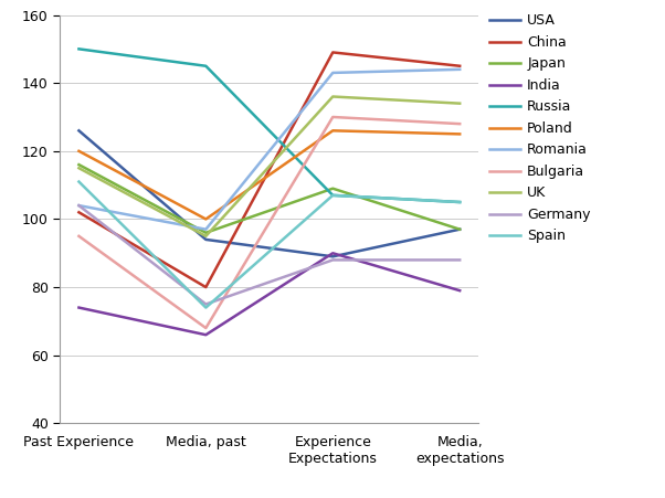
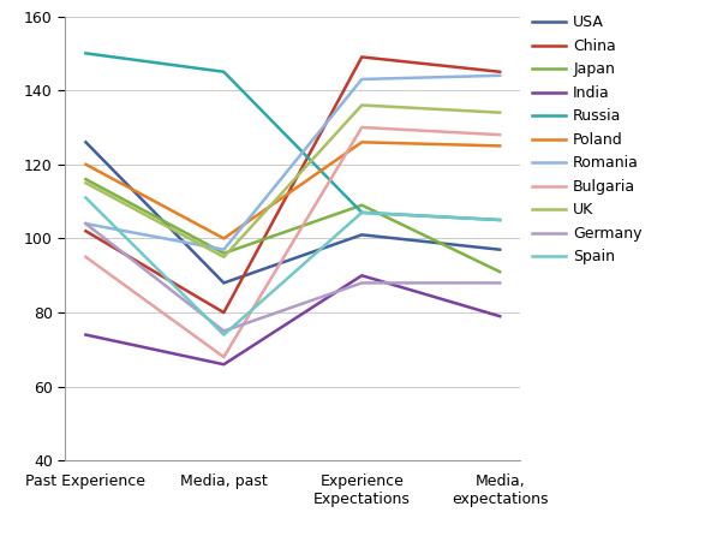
USA/Media, past: 94 -> 88
USA/Experience Expectations: 89 -> 101
Japan/Media, expectations: 97 -> 91
